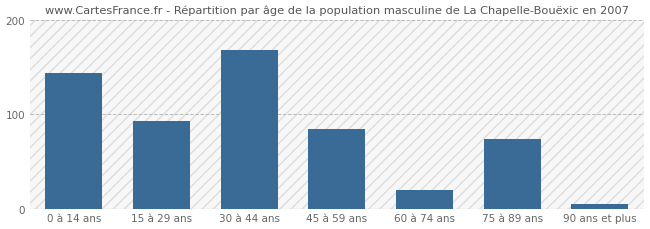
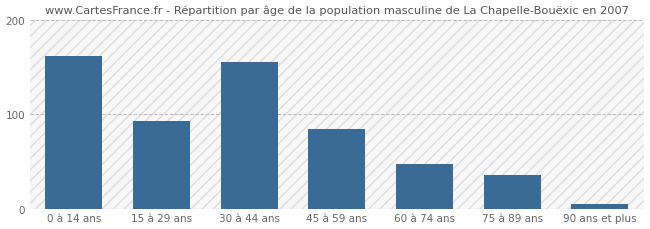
0 à 14 ans: 144 -> 162
30 à 44 ans: 168 -> 155
60 à 74 ans: 20 -> 47
75 à 89 ans: 74 -> 36
